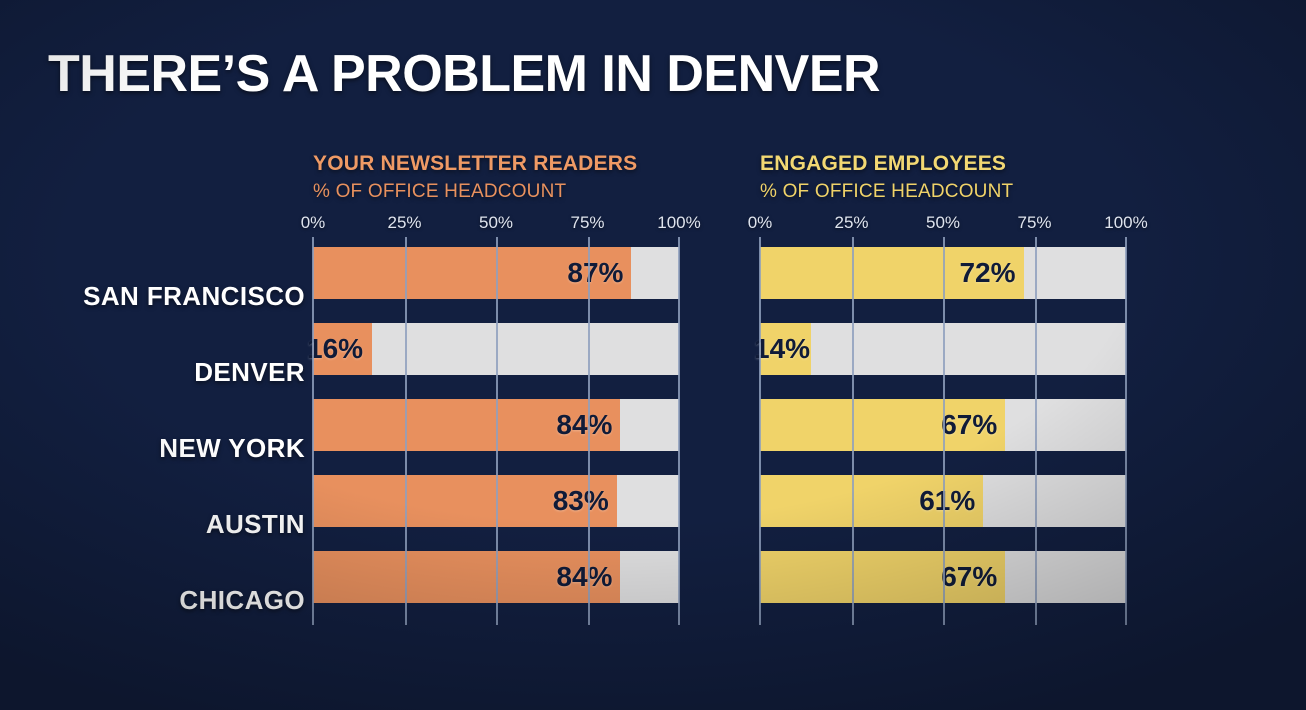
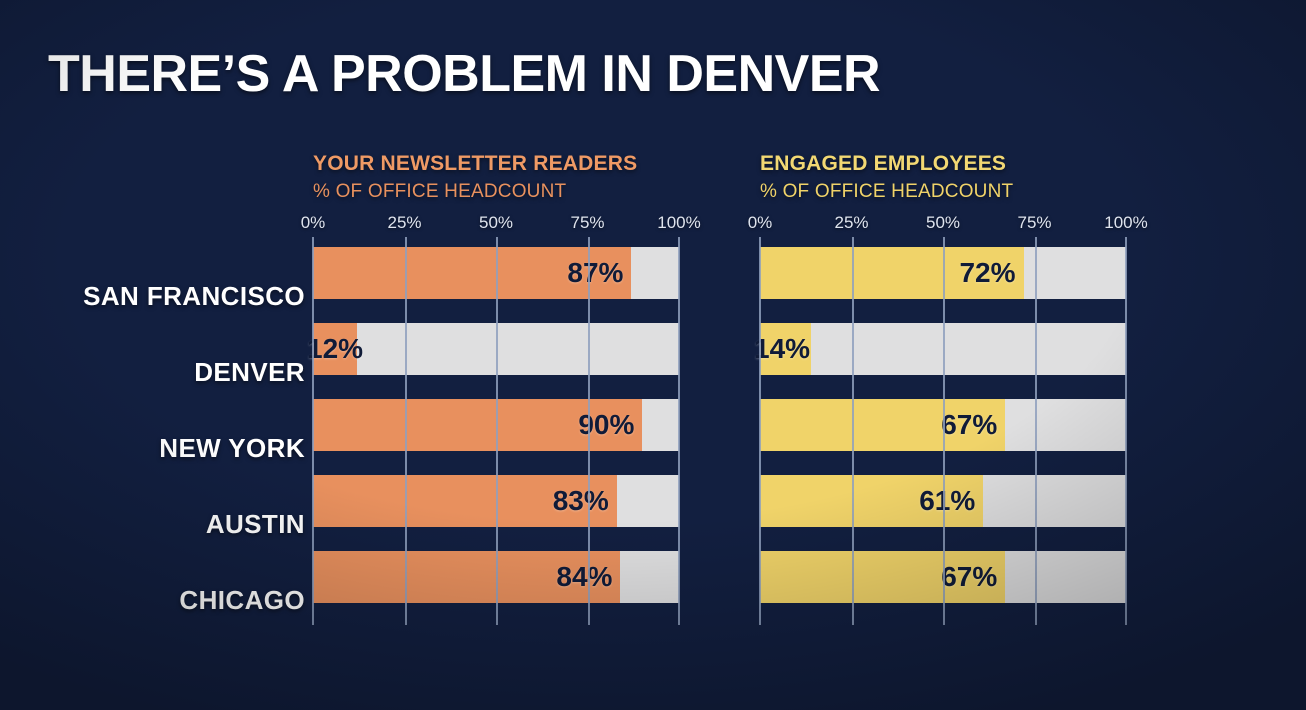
YOUR NEWSLETTER READERS/DENVER: 16% -> 12%
YOUR NEWSLETTER READERS/NEW YORK: 84% -> 90%
